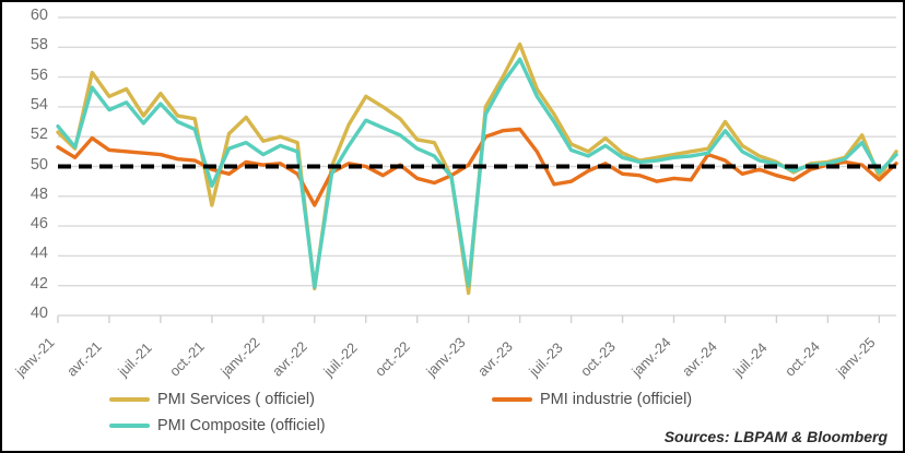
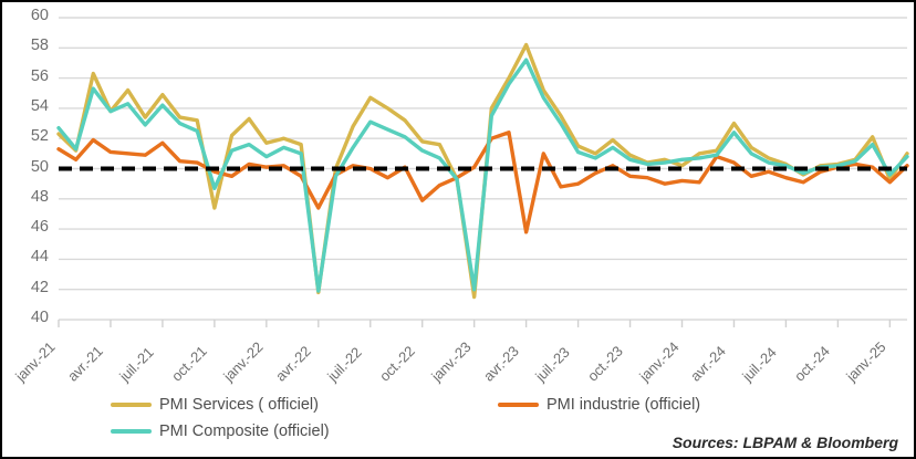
PMI Services ( officiel)/avr.-21: 54.7 -> 53.8
PMI industrie (officiel)/juil.-21: 50.8 -> 51.7
PMI industrie (officiel)/oct.-22: 49.2 -> 47.9
PMI industrie (officiel)/avr.-23: 52.5 -> 45.8
PMI Services ( officiel)/janv.-24: 50.8 -> 50.2
